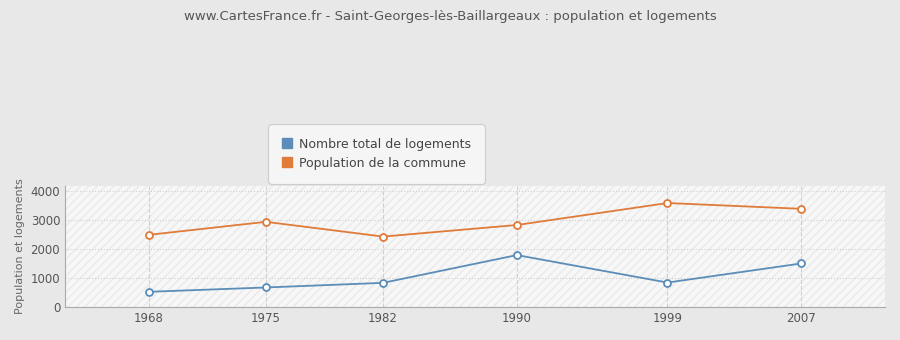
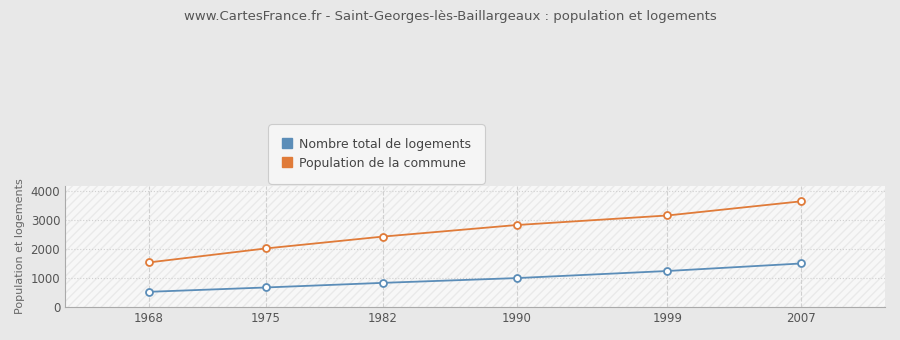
Population de la commune/1968: 2500 -> 1540
Population de la commune/1975: 2950 -> 2030
Nombre total de logements/1990: 1800 -> 1000
Nombre total de logements/1999: 850 -> 1250
Population de la commune/1999: 3600 -> 3170
Population de la commune/2007: 3400 -> 3660
